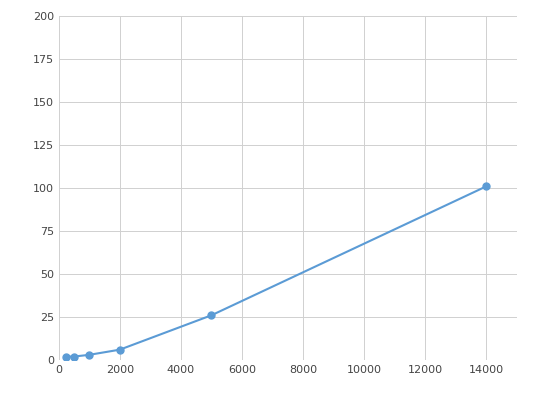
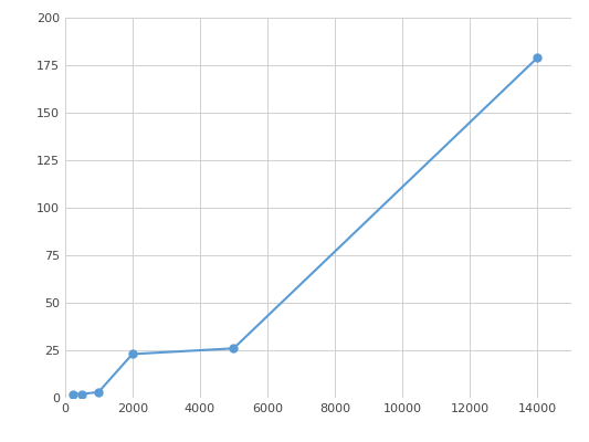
2000: 6 -> 23
14000: 101 -> 179
